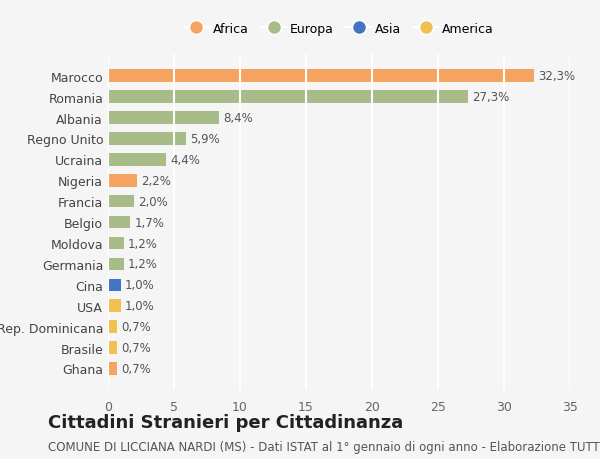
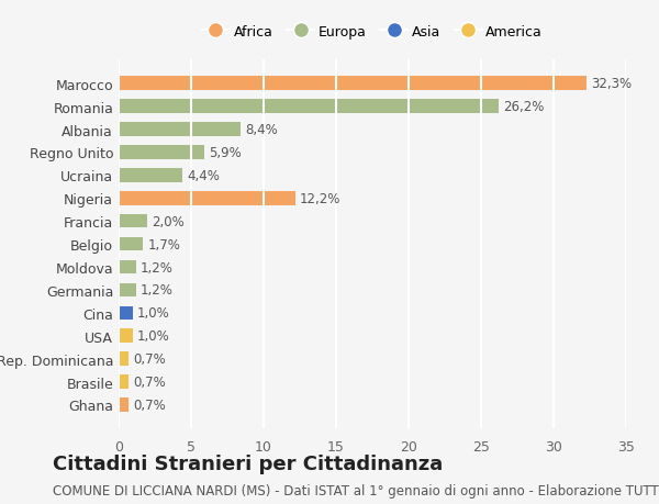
Romania: 27,3% -> 26,2%
Nigeria: 2,2% -> 12,2%
